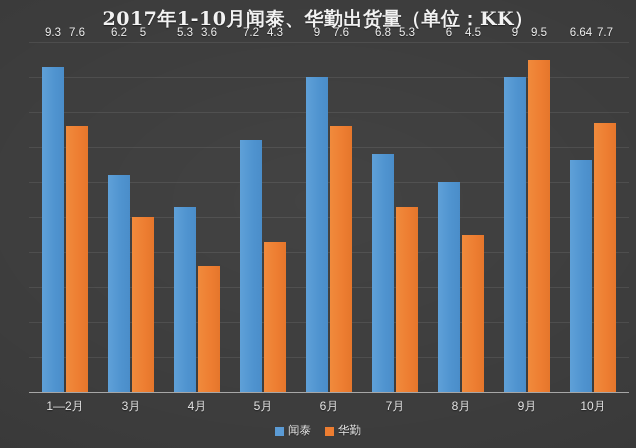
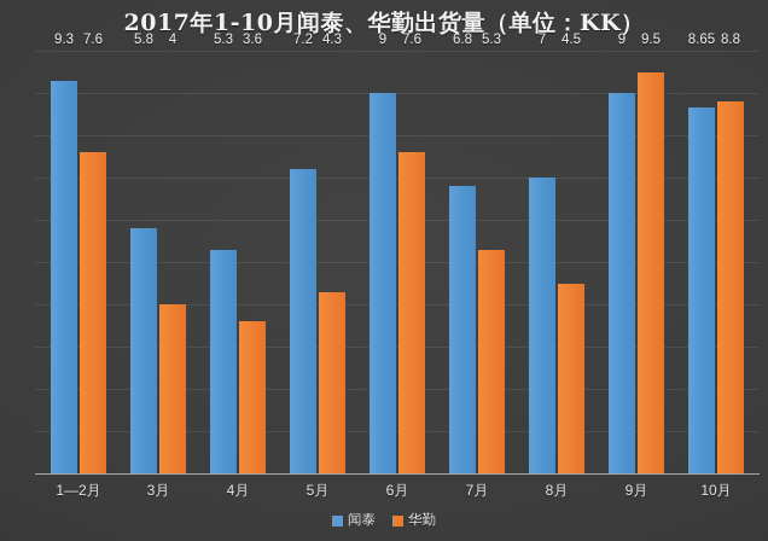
闻泰/3月: 6.2 -> 5.8
华勤/3月: 5 -> 4
闻泰/8月: 6 -> 7
闻泰/10月: 6.64 -> 8.65
华勤/10月: 7.7 -> 8.8
